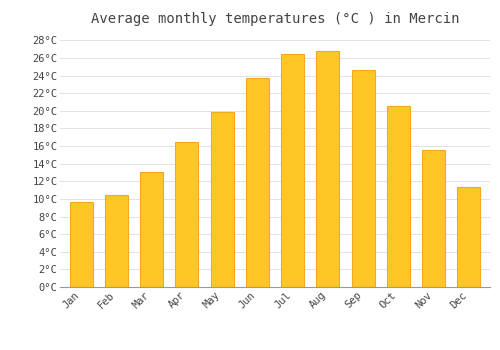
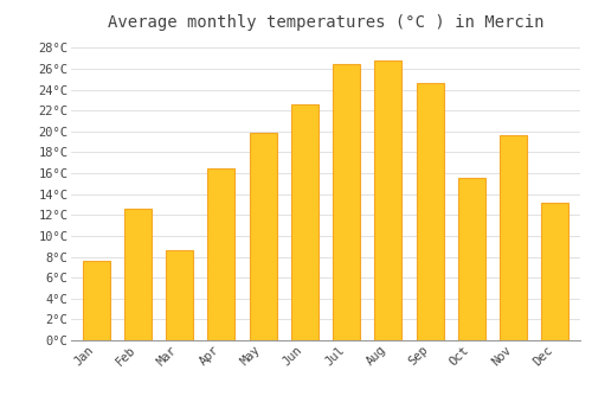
Jan: 9.7°C -> 7.6°C
Feb: 10.4°C -> 12.6°C
Mar: 13.1°C -> 8.6°C
Jun: 23.7°C -> 22.6°C
Oct: 20.5°C -> 15.6°C
Nov: 15.6°C -> 19.6°C
Dec: 11.4°C -> 13.2°C
